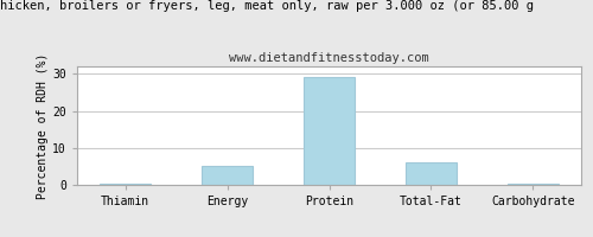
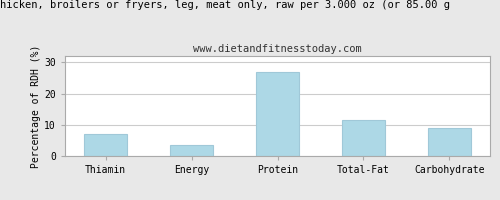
Thiamin: 0.3 -> 7.0
Energy: 5.2 -> 3.5
Protein: 29.2 -> 27.0
Total-Fat: 6.2 -> 11.5
Carbohydrate: 0.3 -> 9.0
